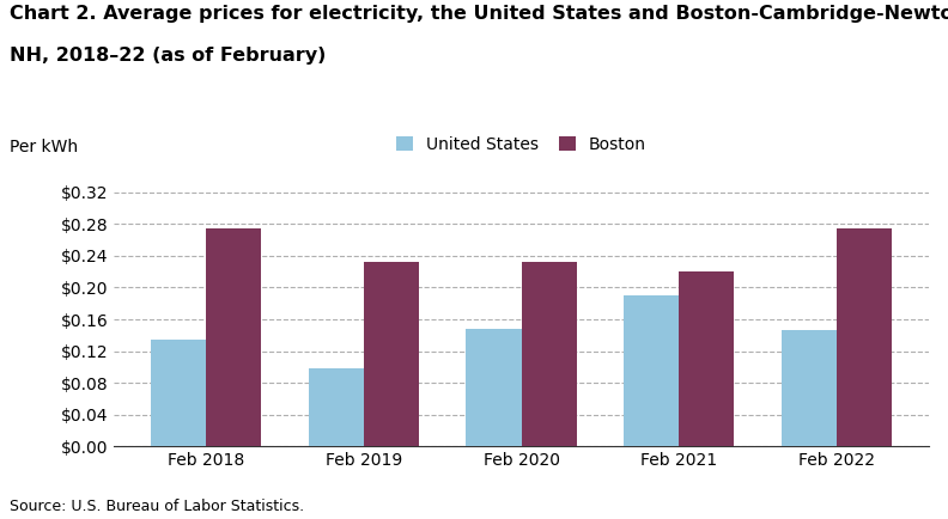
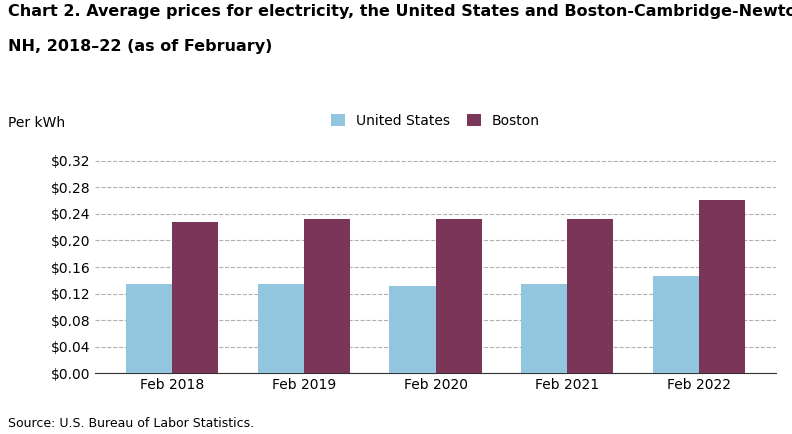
Boston/Feb 2018: $0.274 -> $0.228
United States/Feb 2019: $0.098 -> $0.134
United States/Feb 2020: $0.148 -> $0.132
United States/Feb 2021: $0.190 -> $0.135
Boston/Feb 2021: $0.220 -> $0.232
Boston/Feb 2022: $0.274 -> $0.261
